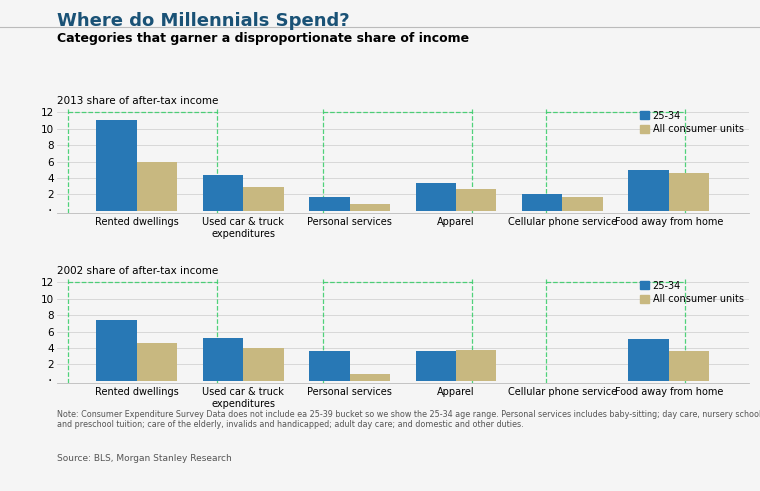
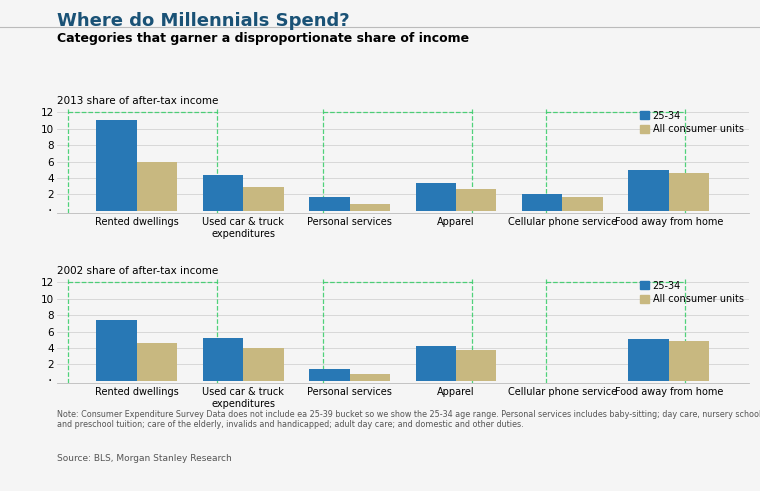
2002 share of after-tax income/25-34/Personal services: 3.6 -> 1.5
2002 share of after-tax income/25-34/Apparel: 3.6 -> 4.3
2002 share of after-tax income/All consumer units/Food away from home: 3.6 -> 4.9
